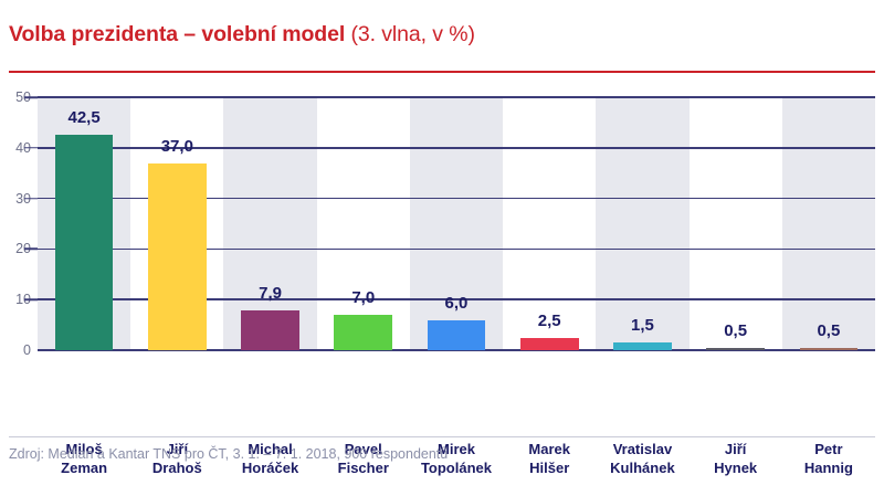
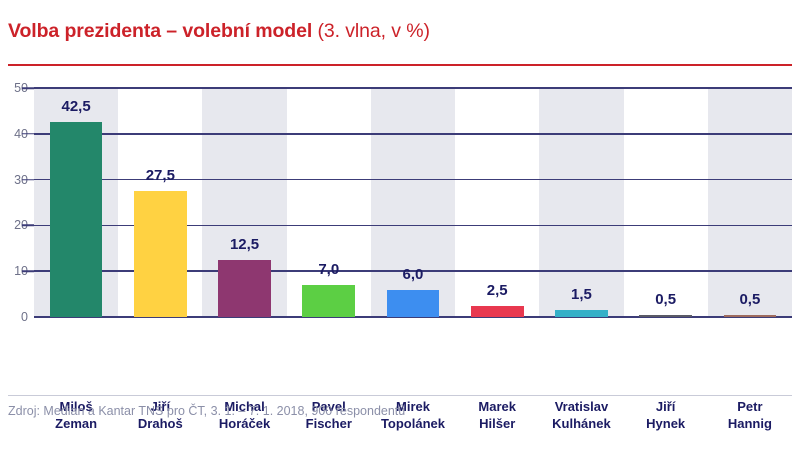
Jiří Drahoš: 37,0 -> 27,5
Michal Horáček: 7,9 -> 12,5
